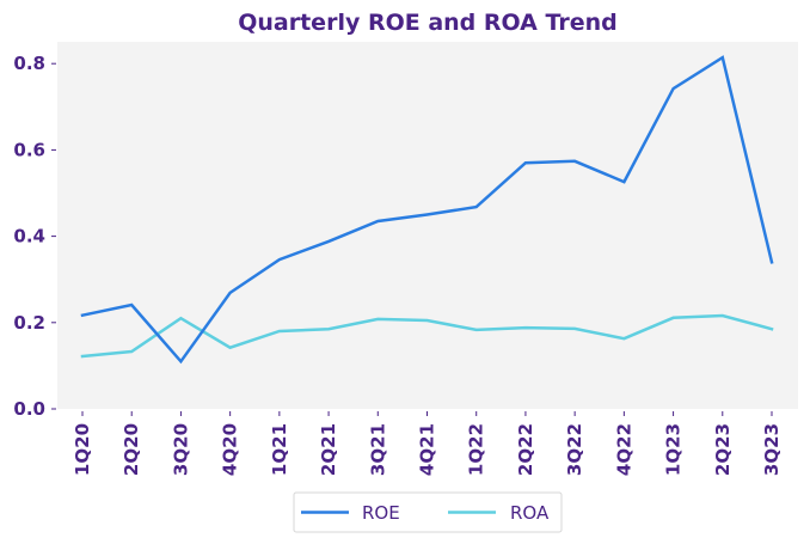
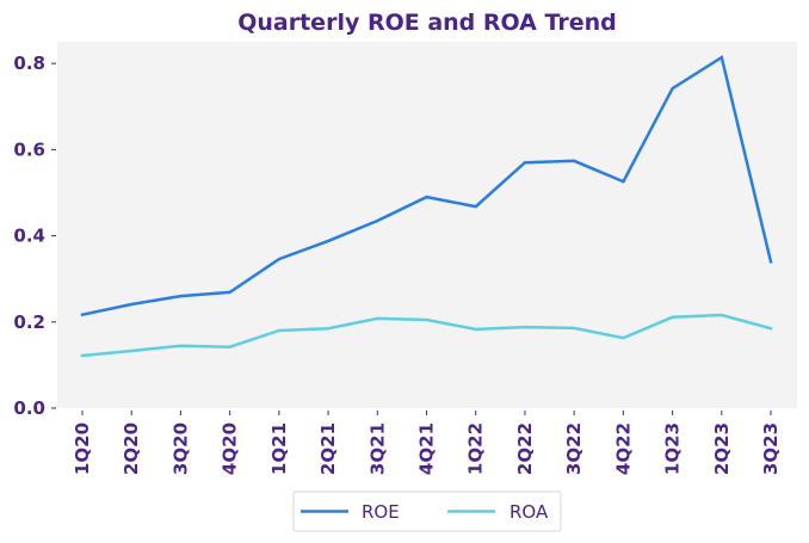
ROE/3Q20: 0.11 -> 0.26
ROA/3Q20: 0.21 -> 0.14
ROE/4Q21: 0.45 -> 0.49
